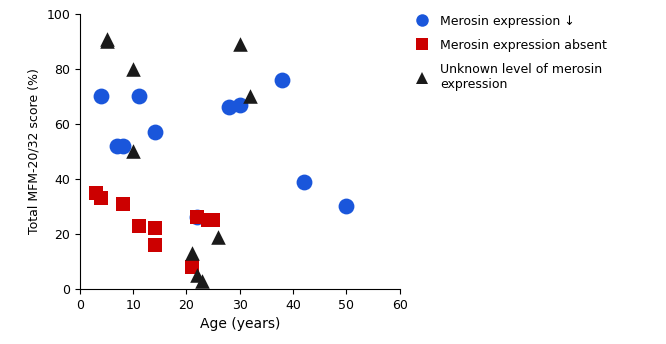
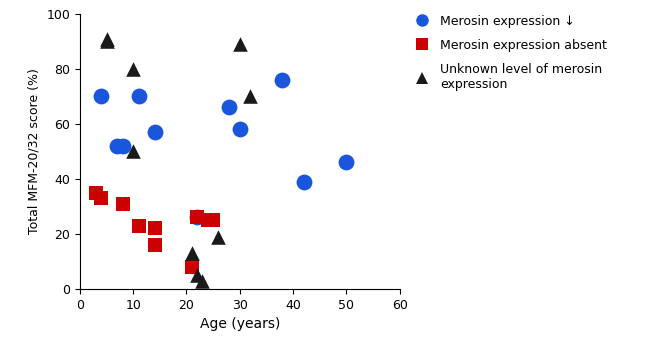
Merosin expression ↓/30: 67 -> 58
Merosin expression ↓/50: 30 -> 46
